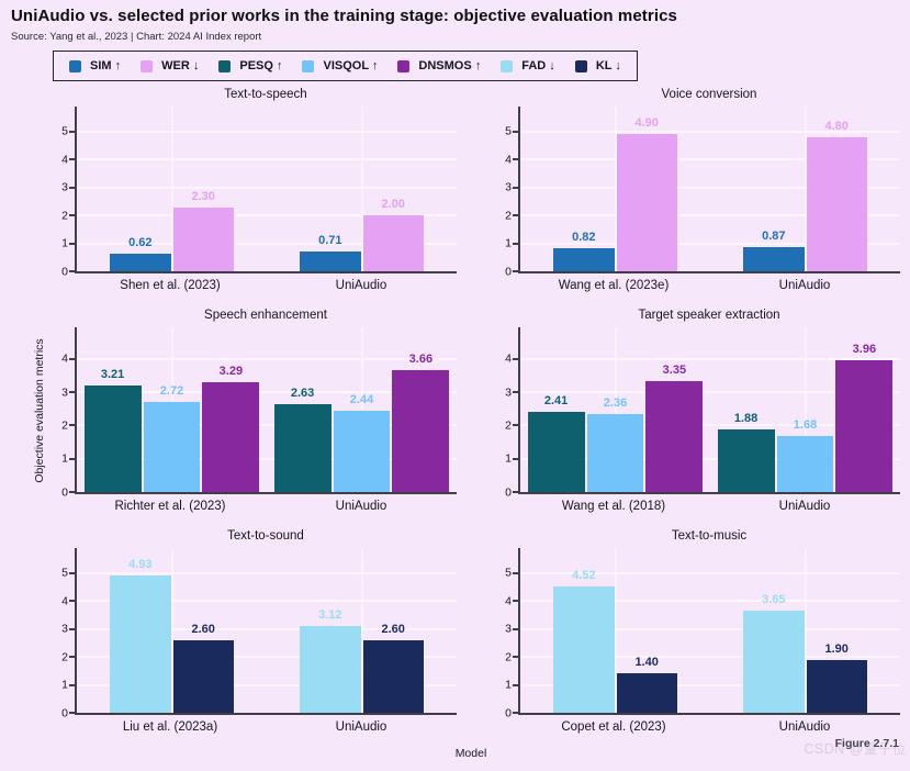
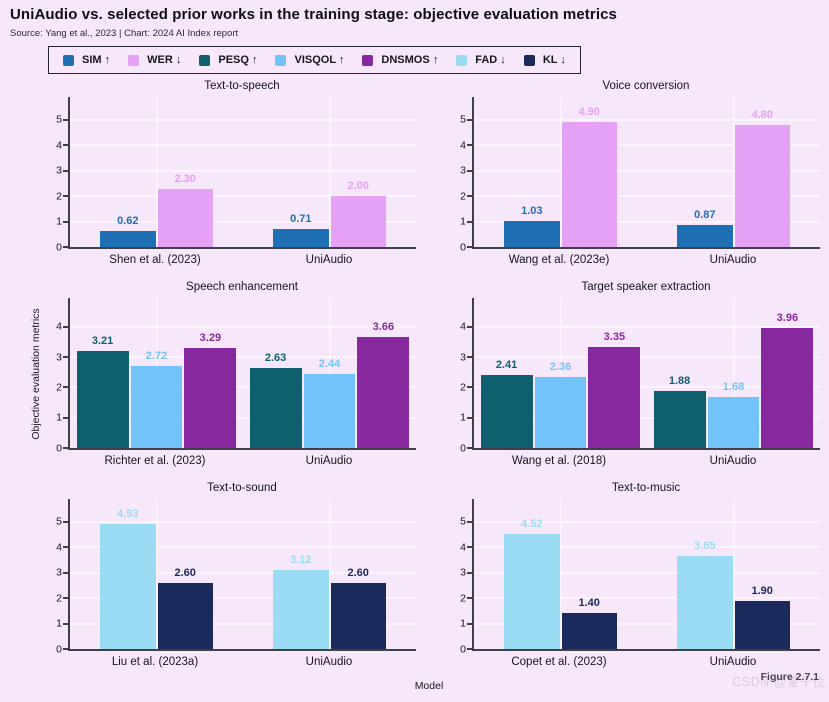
Voice conversion/SIM ↑/Wang et al. (2023e): 0.82 -> 1.03
